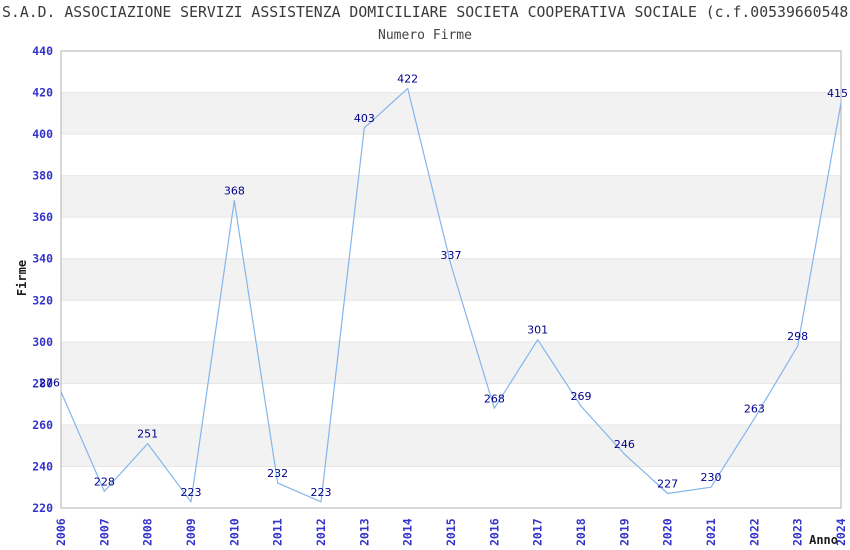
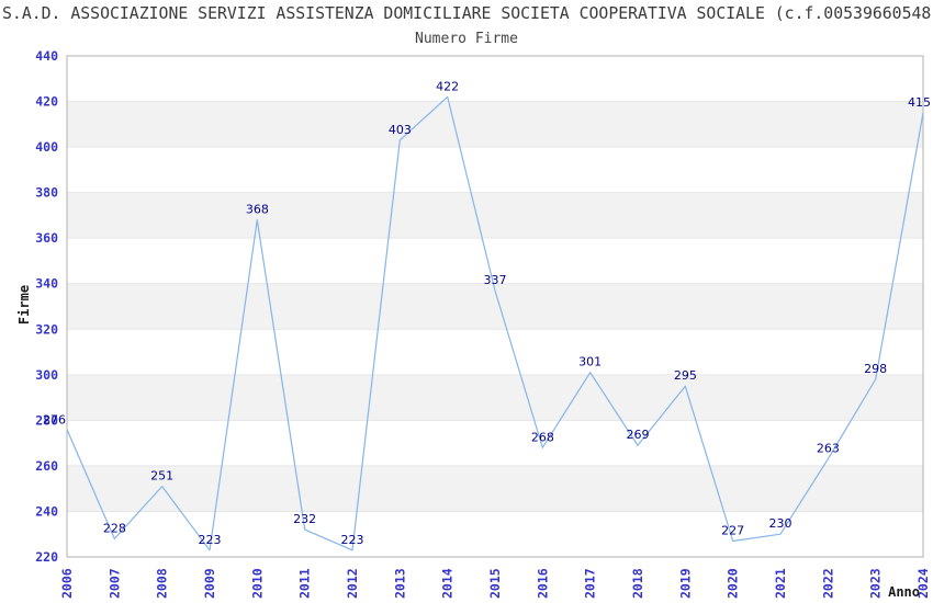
2019: 246 -> 295
